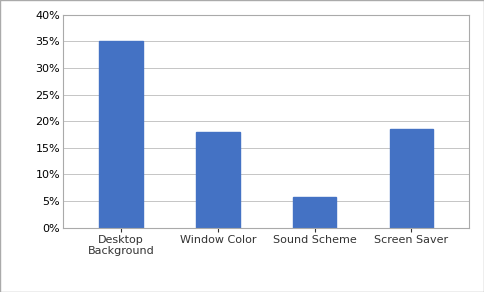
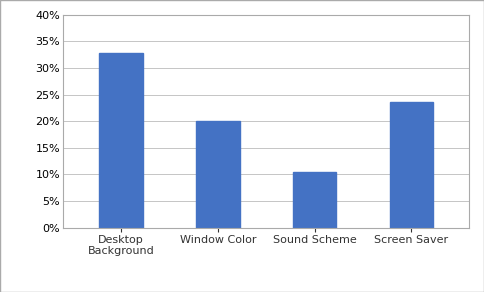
Desktop Background: 35.0% -> 32.8%
Window Color: 18.0% -> 20.0%
Sound Scheme: 5.7% -> 10.4%
Screen Saver: 18.5% -> 23.6%
